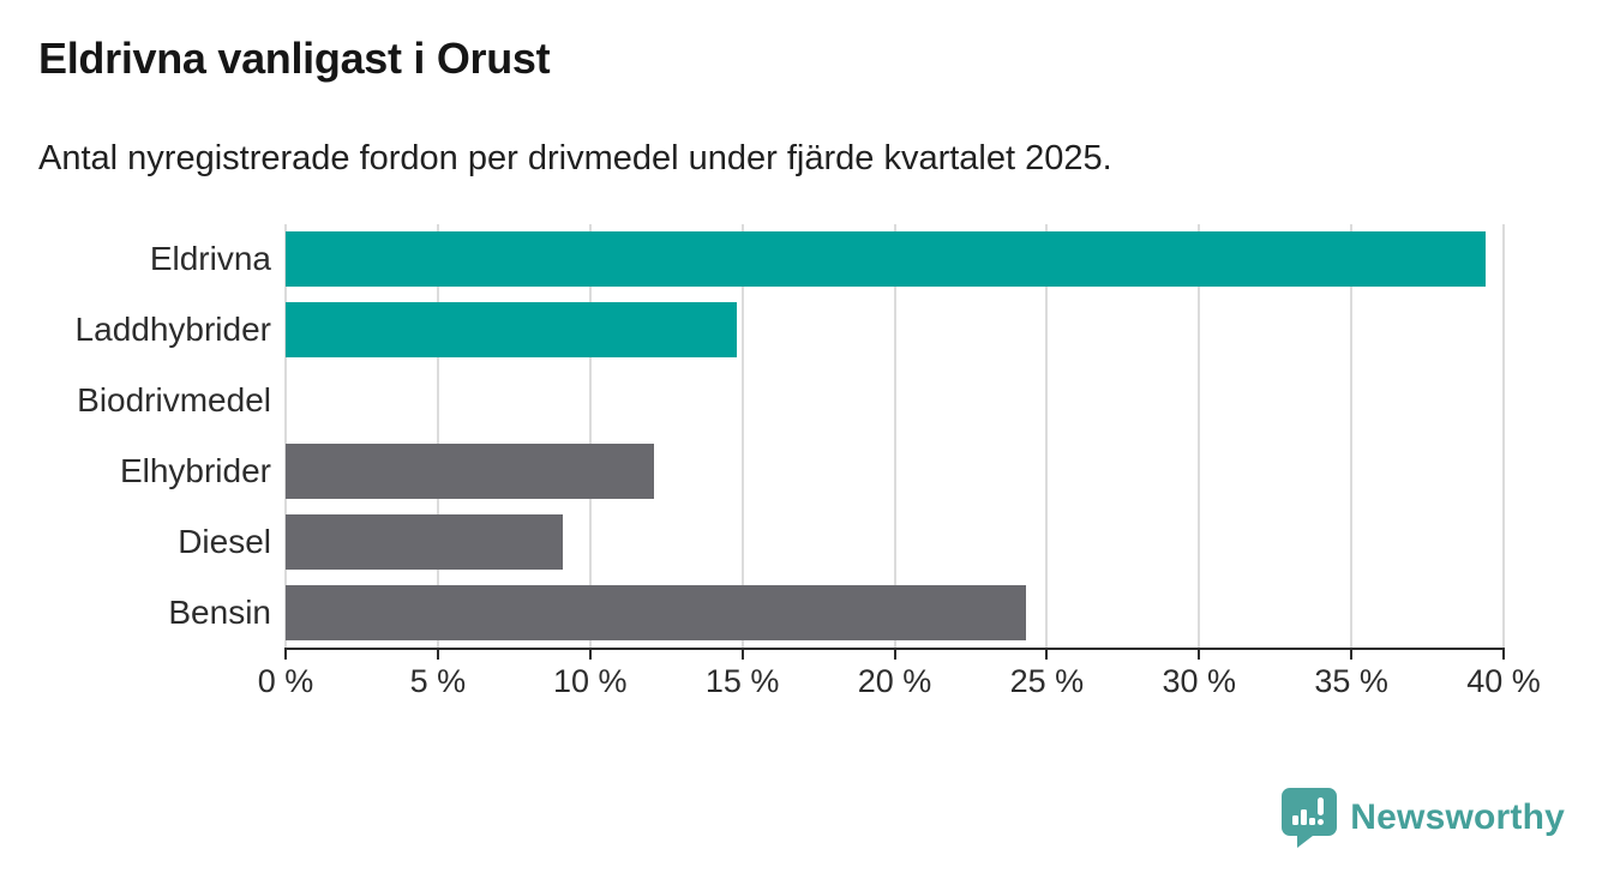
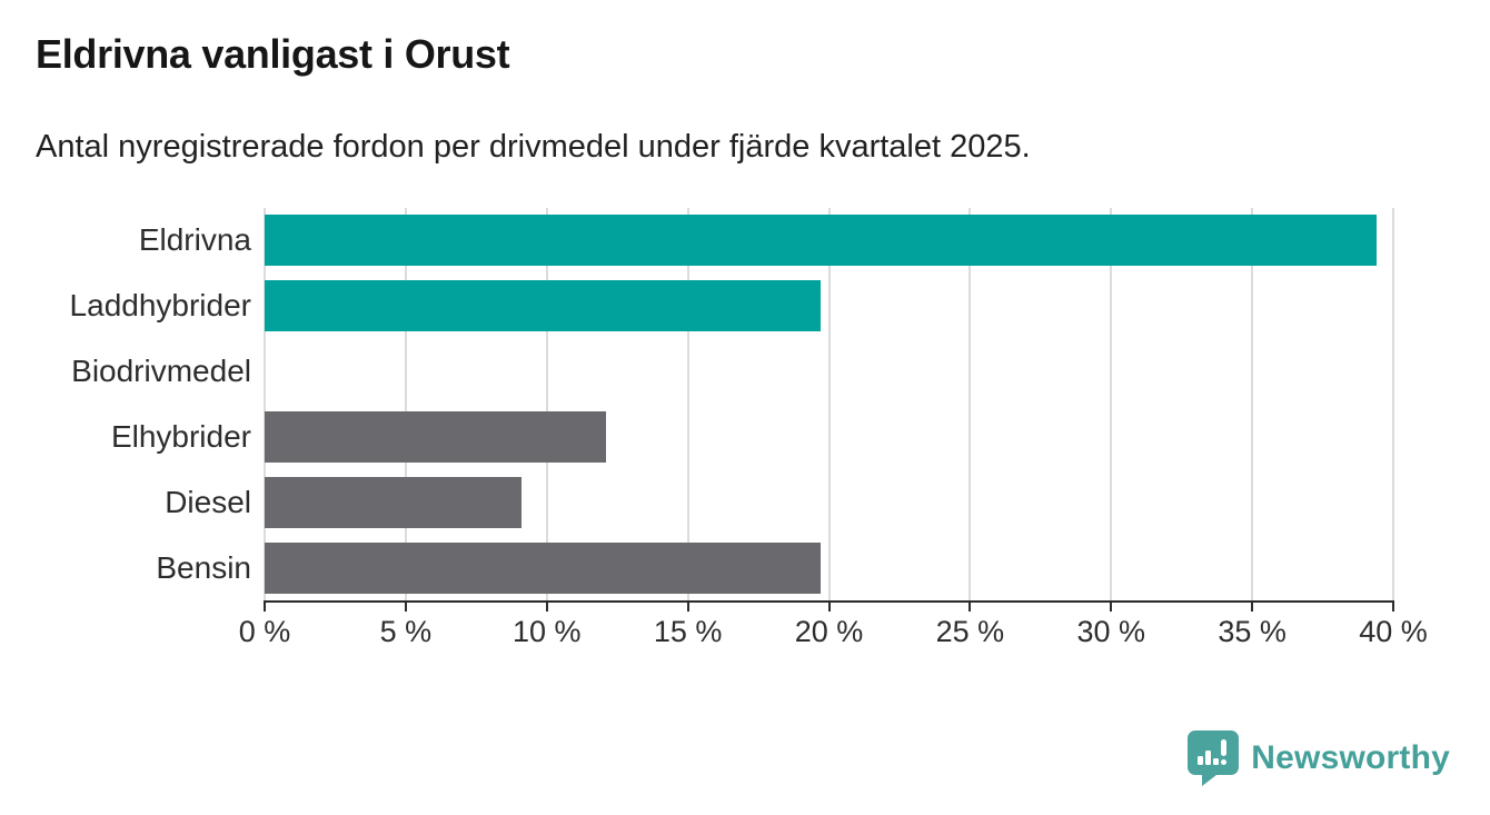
Laddhybrider: 14.8% -> 19.7%
Bensin: 24.3% -> 19.7%
